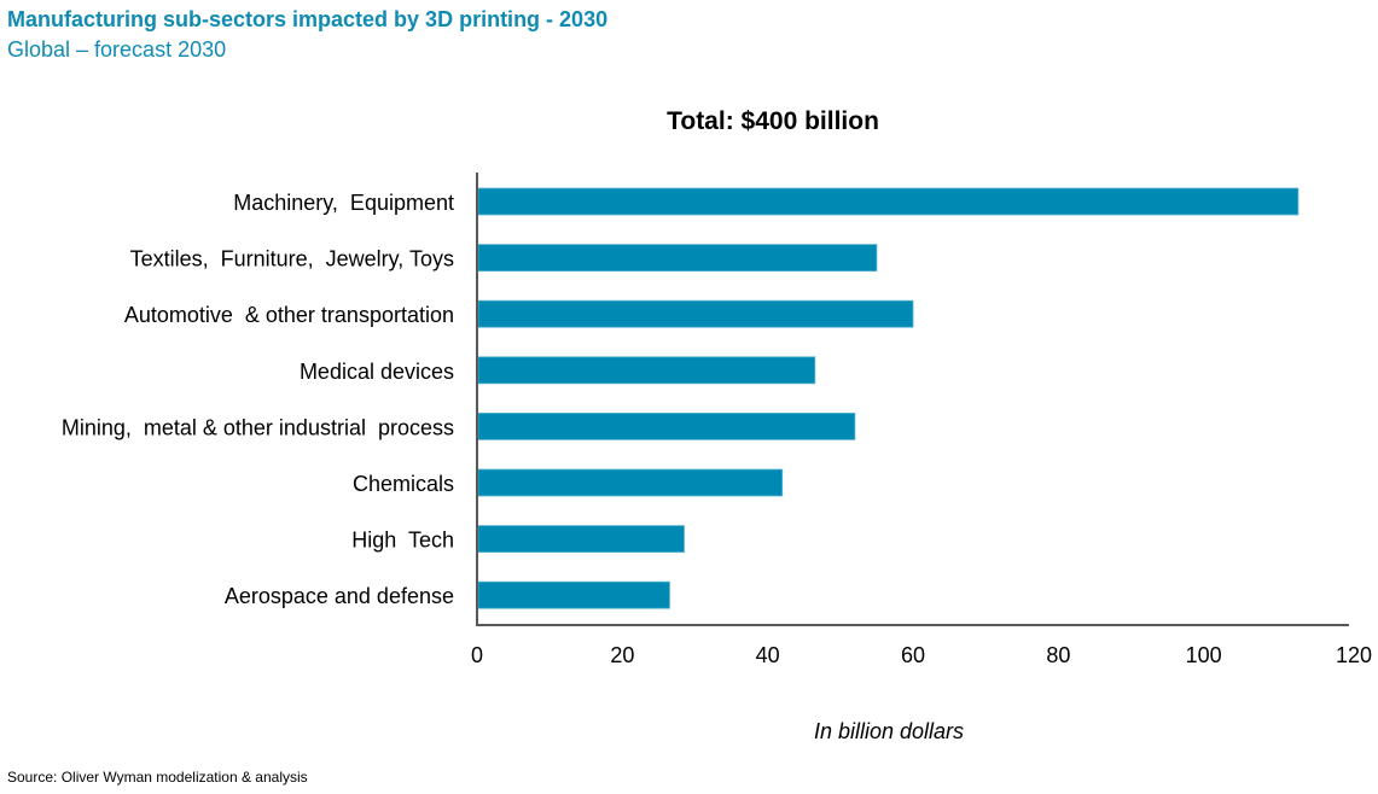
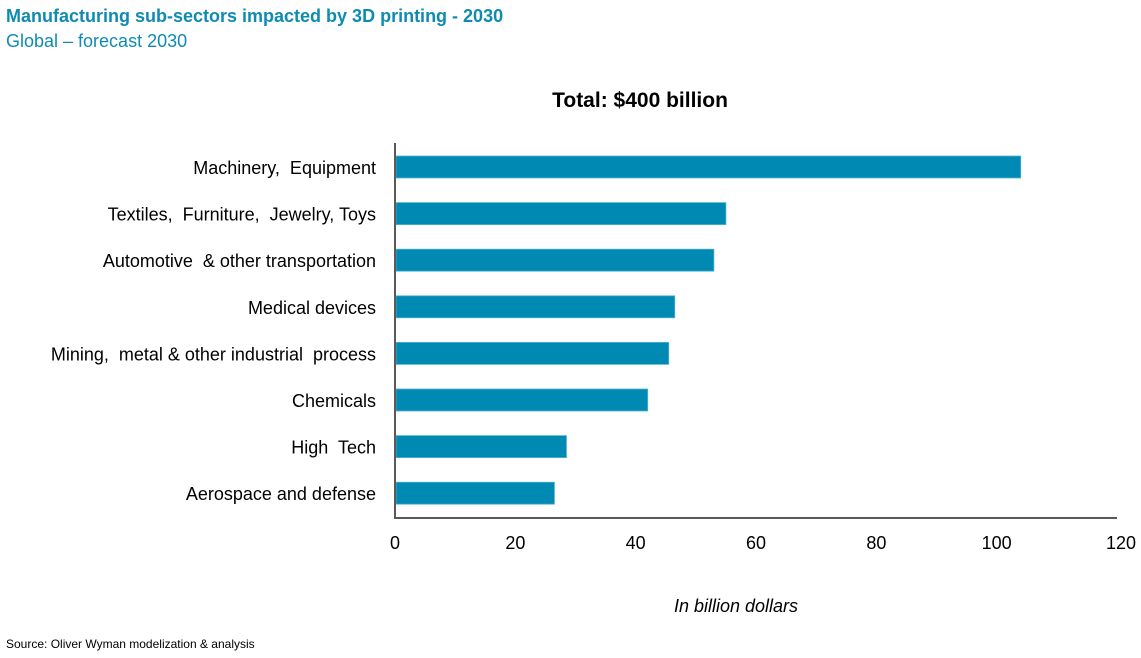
Machinery, Equipment: 113 -> 104
Automotive & other transportation: 60 -> 53
Mining, metal & other industrial process: 52 -> 46
